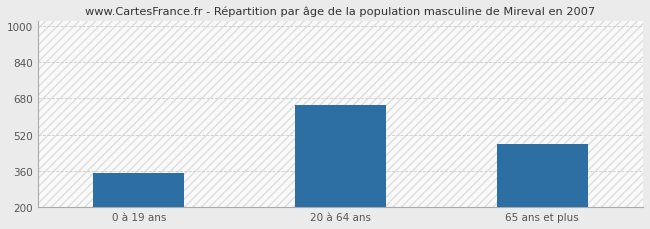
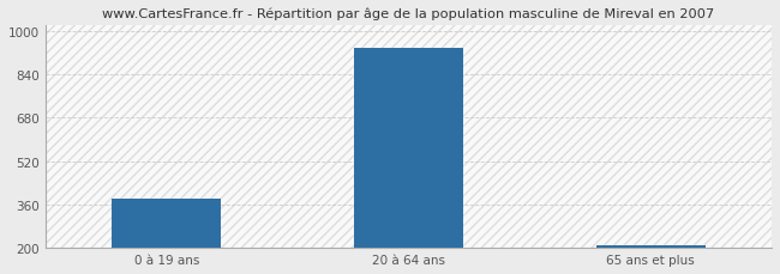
0 à 19 ans: 350 -> 380
20 à 64 ans: 650 -> 940
65 ans et plus: 480 -> 210
